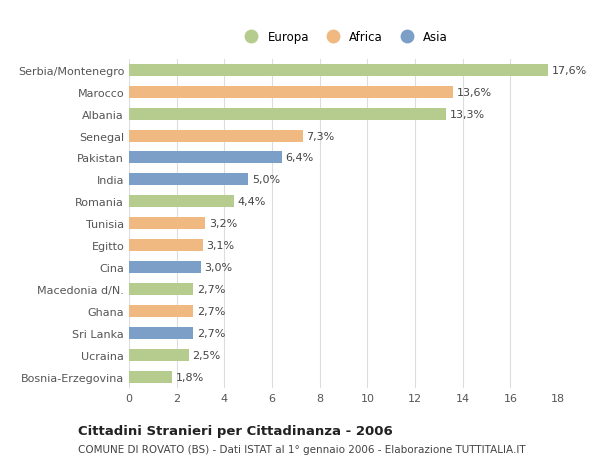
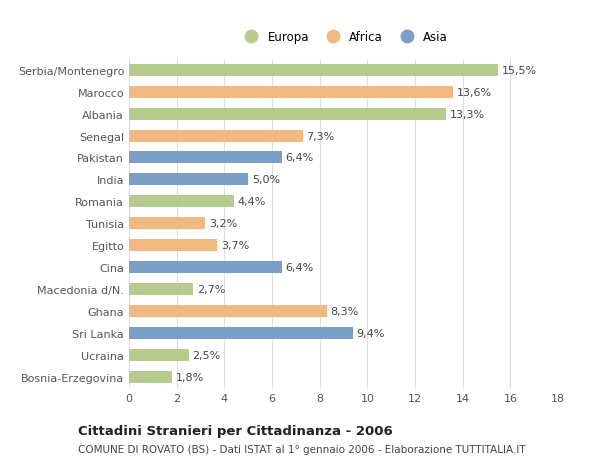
Serbia/Montenegro: 17,6% -> 15,5%
Egitto: 3,1% -> 3,7%
Cina: 3,0% -> 6,4%
Ghana: 2,7% -> 8,3%
Sri Lanka: 2,7% -> 9,4%
